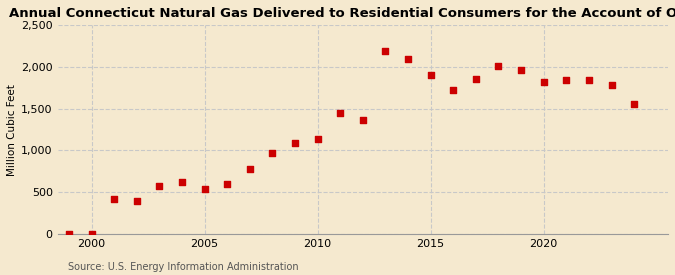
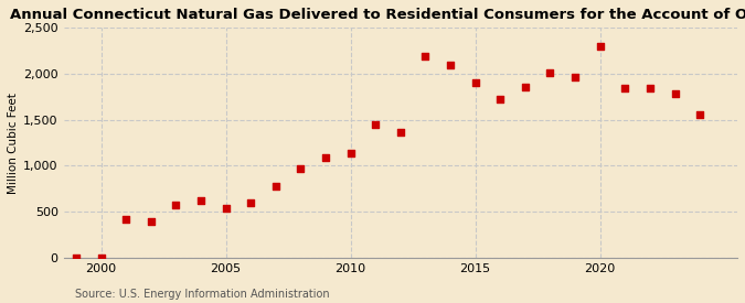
2020: 1,820 -> 2,300
